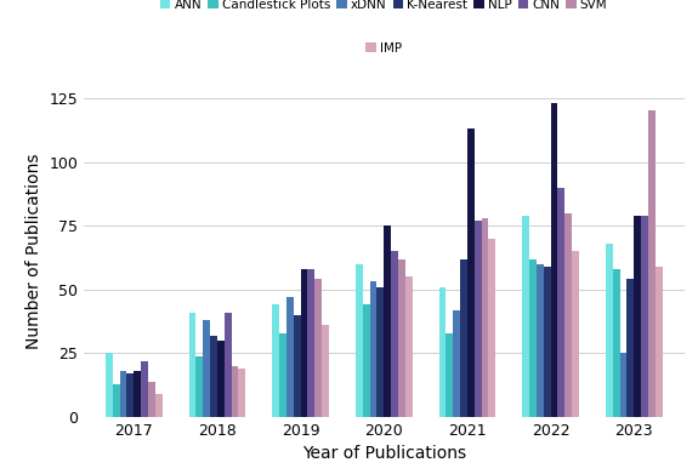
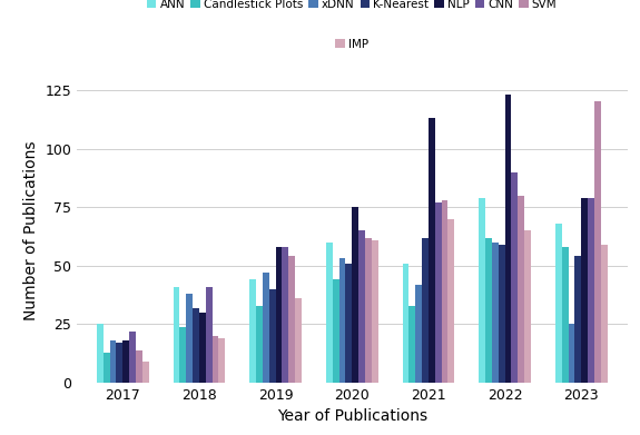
IMP/2020: 55 -> 61
